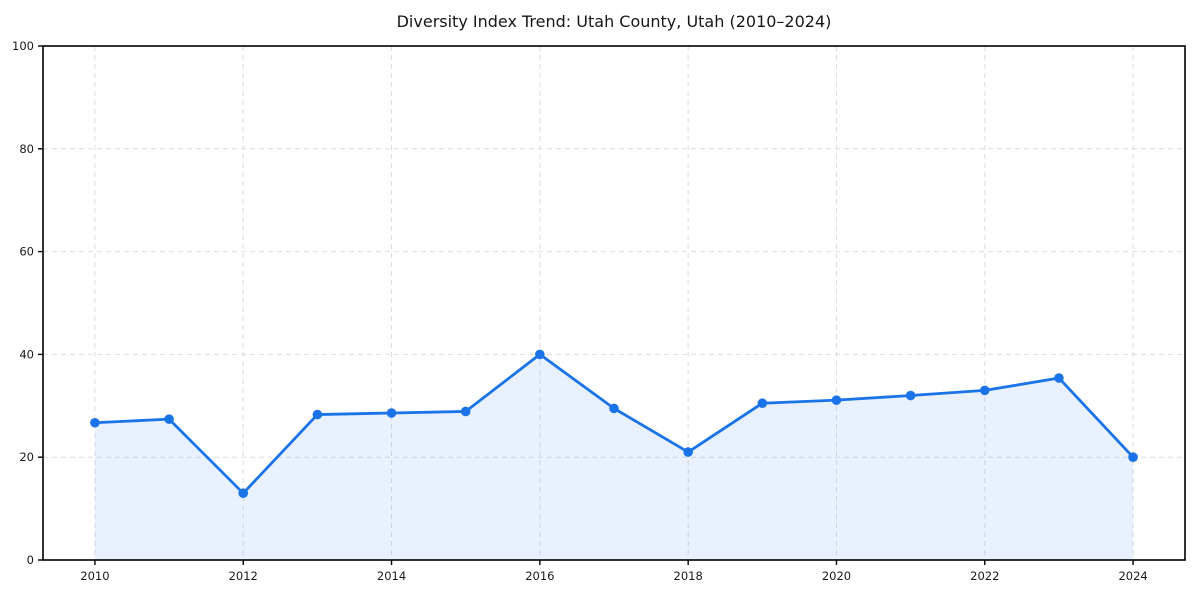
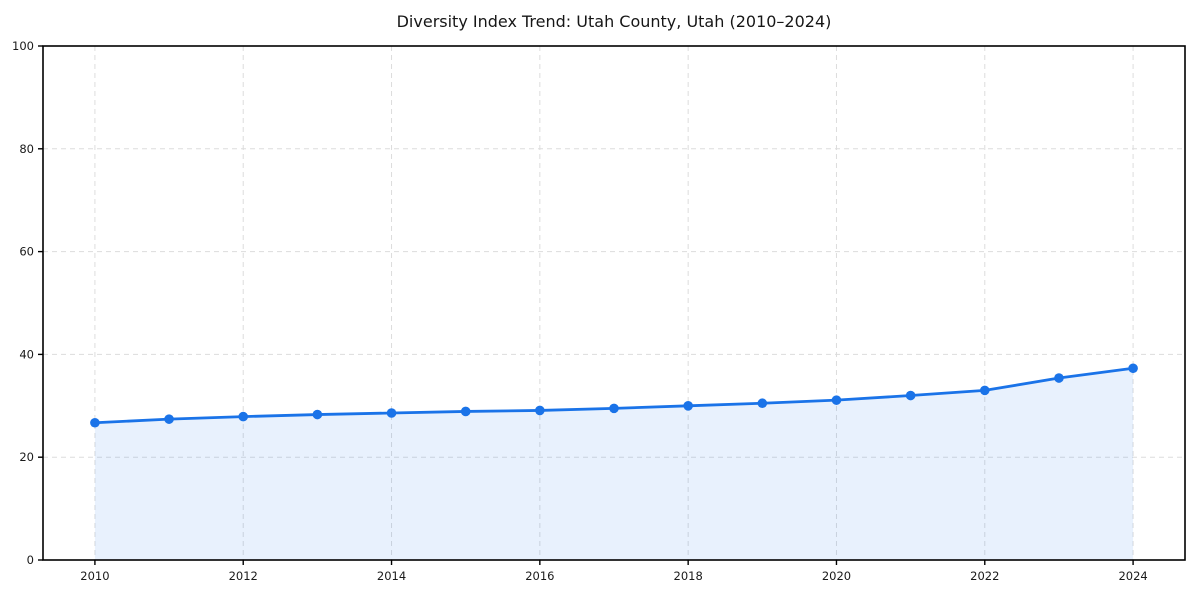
2012: 13 -> 28
2016: 40 -> 29
2018: 21 -> 30
2024: 20 -> 37
